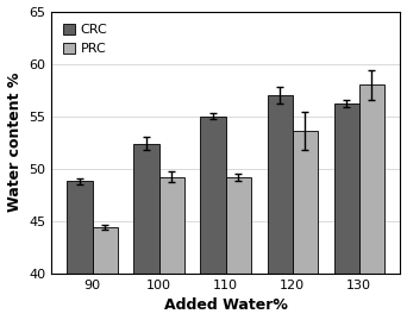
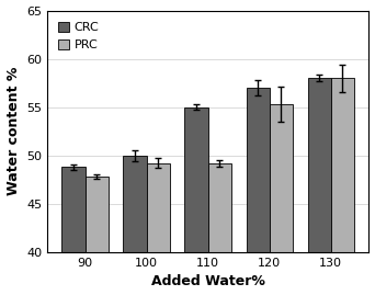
PRC/90: 44.4 -> 47.8
CRC/100: 52.4 -> 50.0
PRC/120: 53.6 -> 55.3
CRC/130: 56.2 -> 58.0
